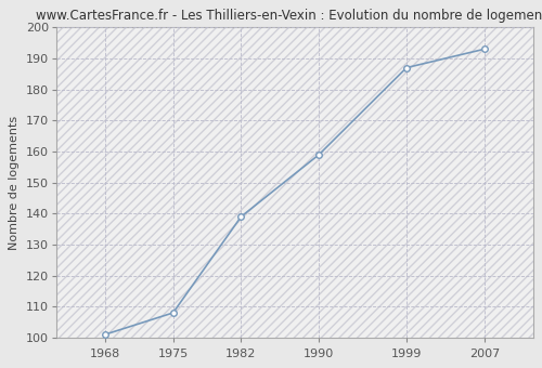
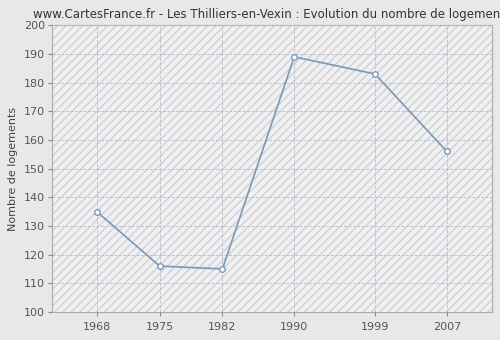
1968: 101 -> 135
1975: 108 -> 116
1982: 139 -> 115
1990: 159 -> 189
1999: 187 -> 183
2007: 193 -> 156
